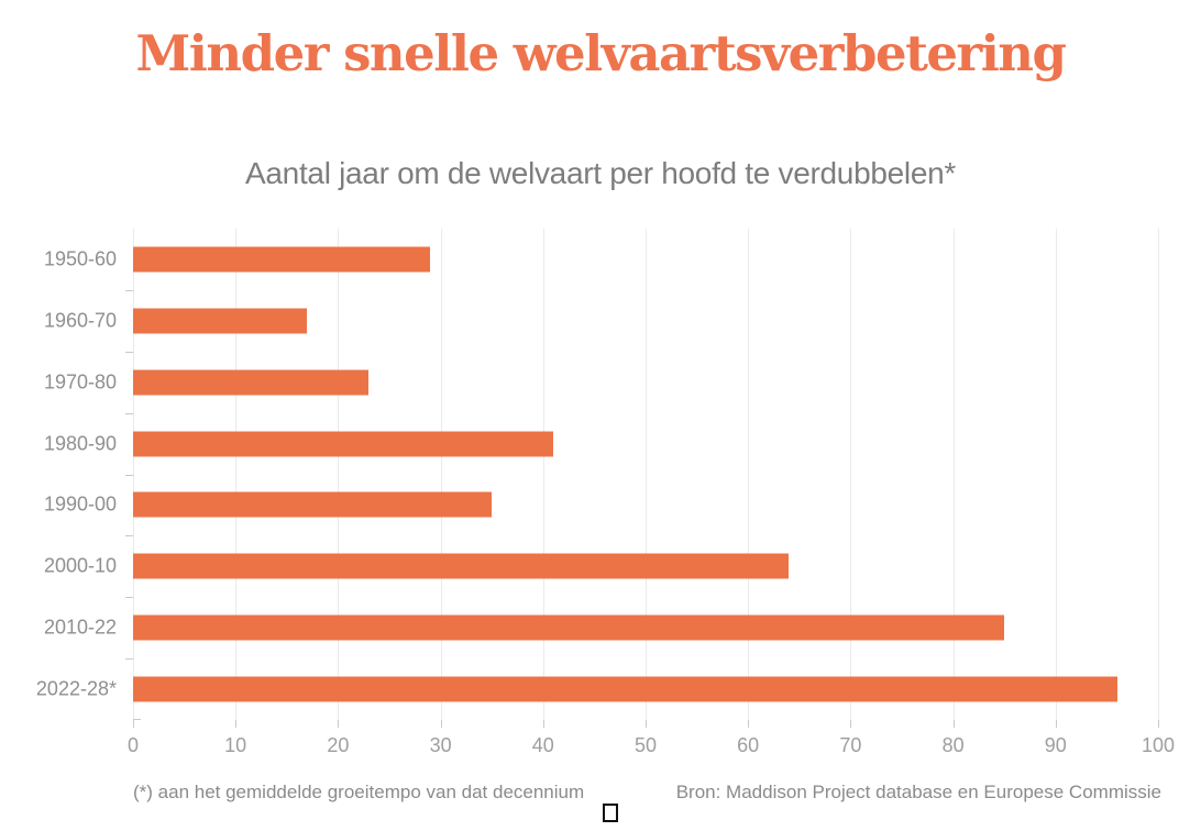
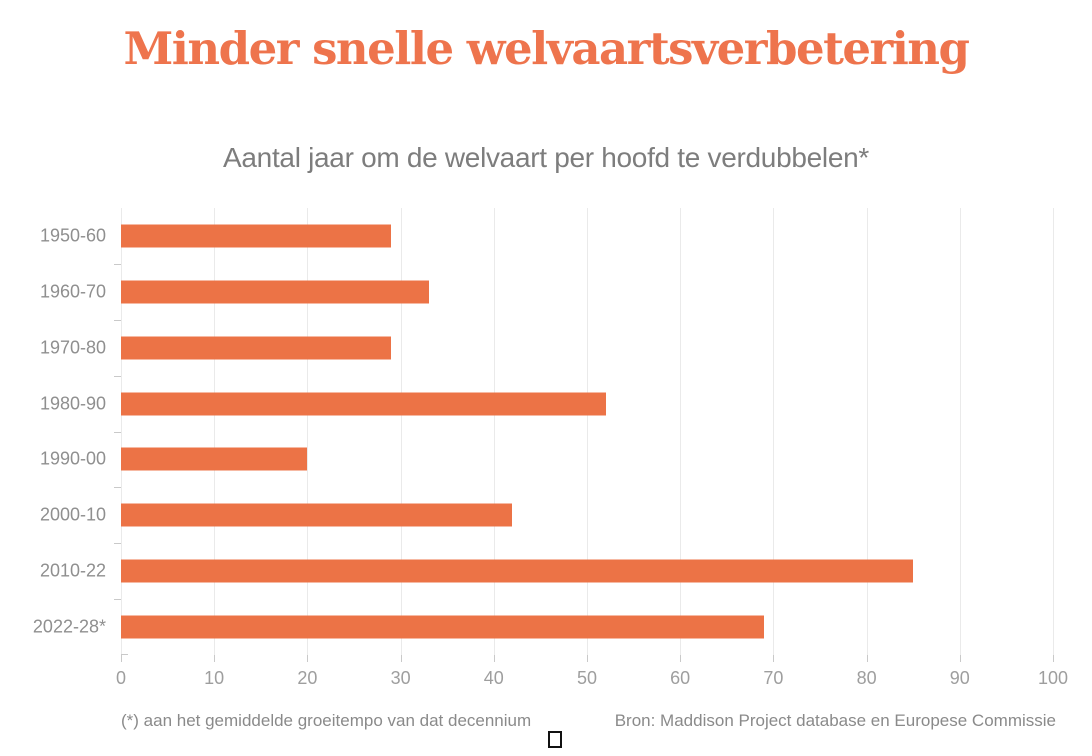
1960-70: 17 -> 33
1970-80: 23 -> 29
1980-90: 41 -> 52
1990-00: 35 -> 20
2000-10: 64 -> 42
2022-28*: 96 -> 69
